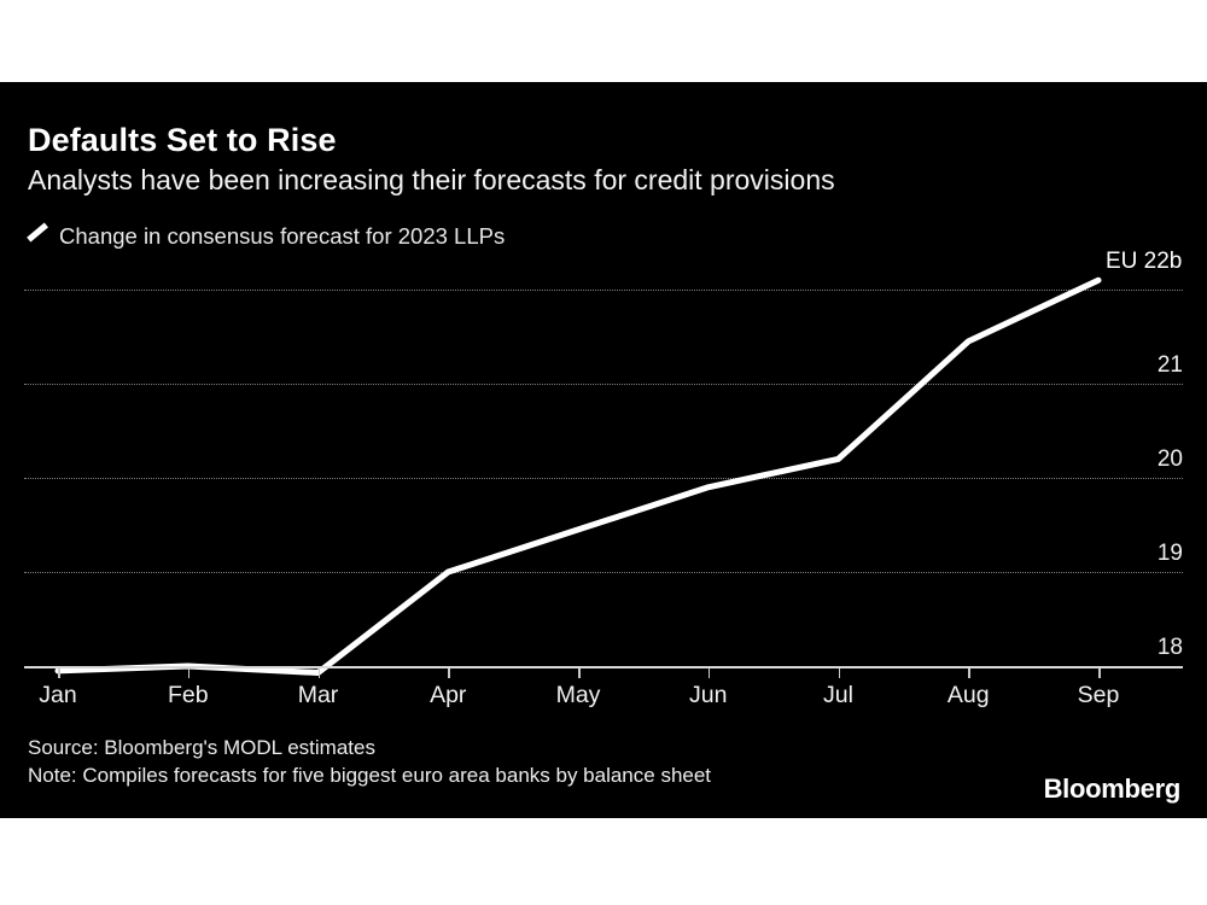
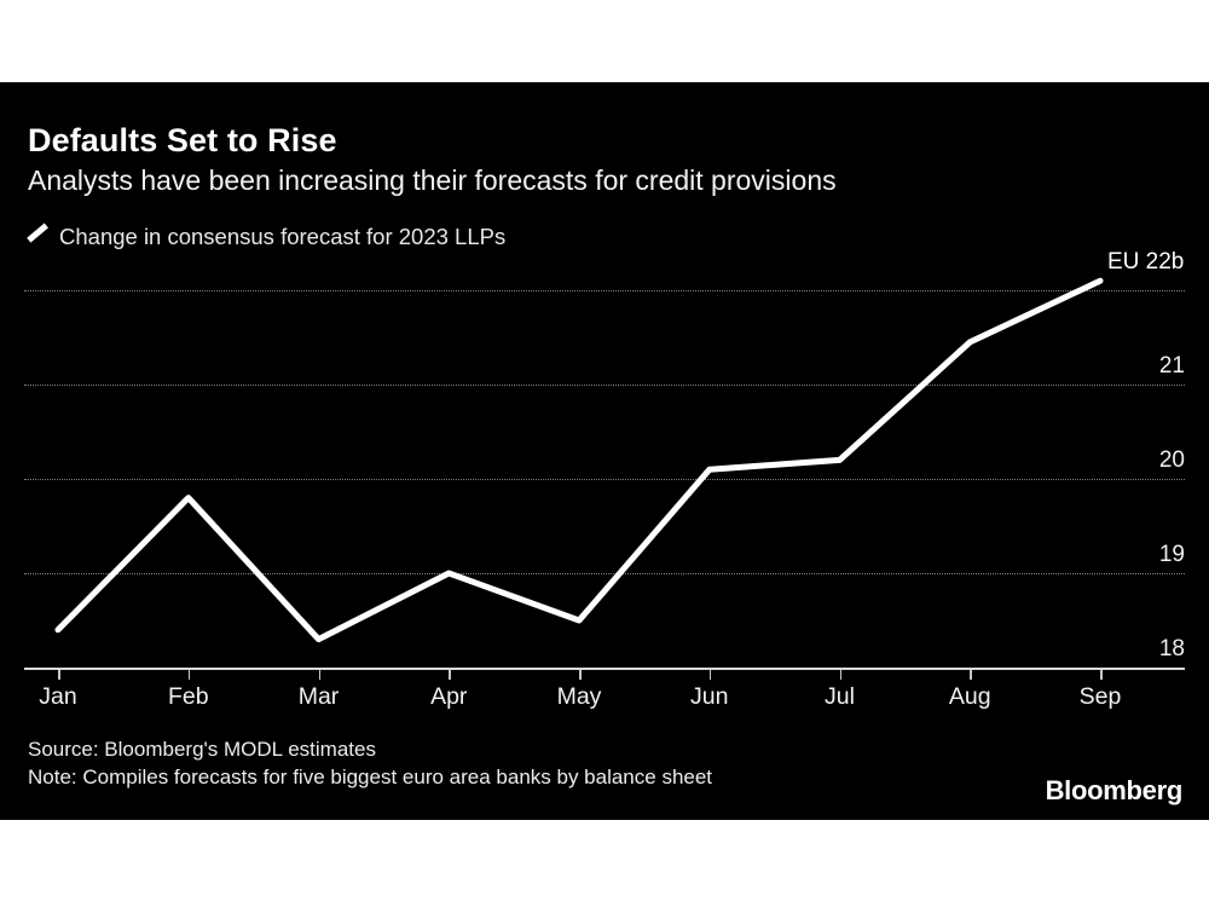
Jan: 17.9 -> 18.4
Feb: 18.0 -> 19.8
Mar: 17.9 -> 18.3
May: 19.4 -> 18.5
Jun: 19.9 -> 20.1
